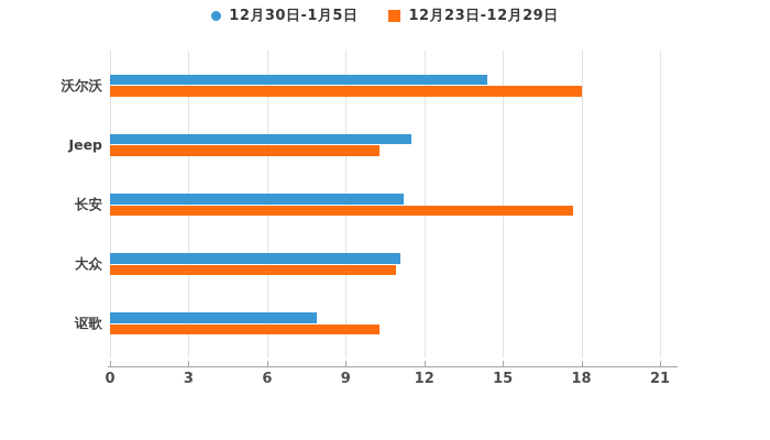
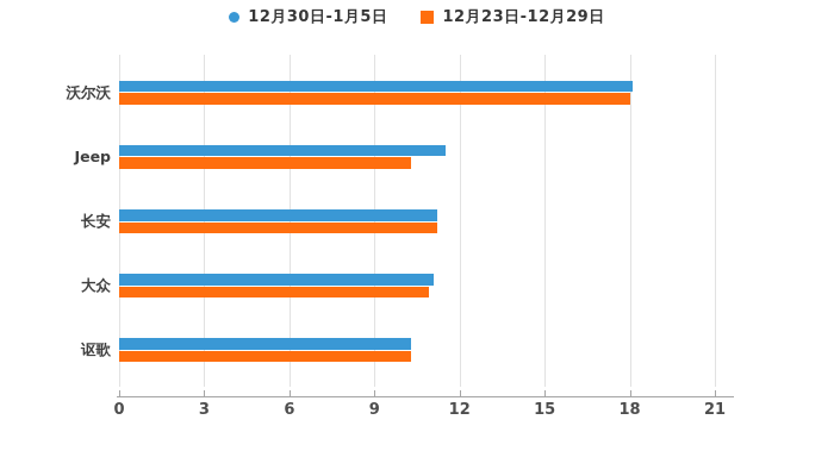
12月30日-1月5日/沃尔沃: 14.4 -> 18.1
12月23日-12月29日/长安: 17.7 -> 11.2
12月30日-1月5日/讴歌: 7.9 -> 10.3
